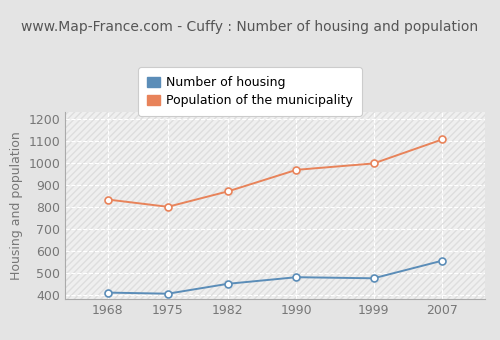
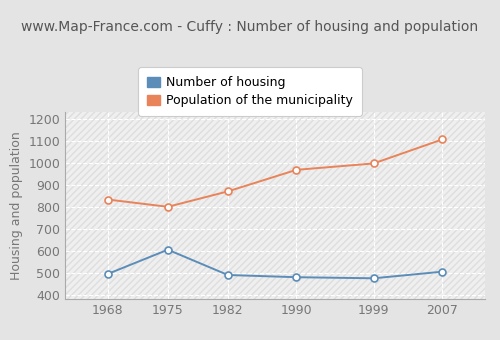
Number of housing/1968: 410 -> 495
Number of housing/1975: 405 -> 605
Number of housing/1982: 450 -> 490
Number of housing/2007: 555 -> 505
